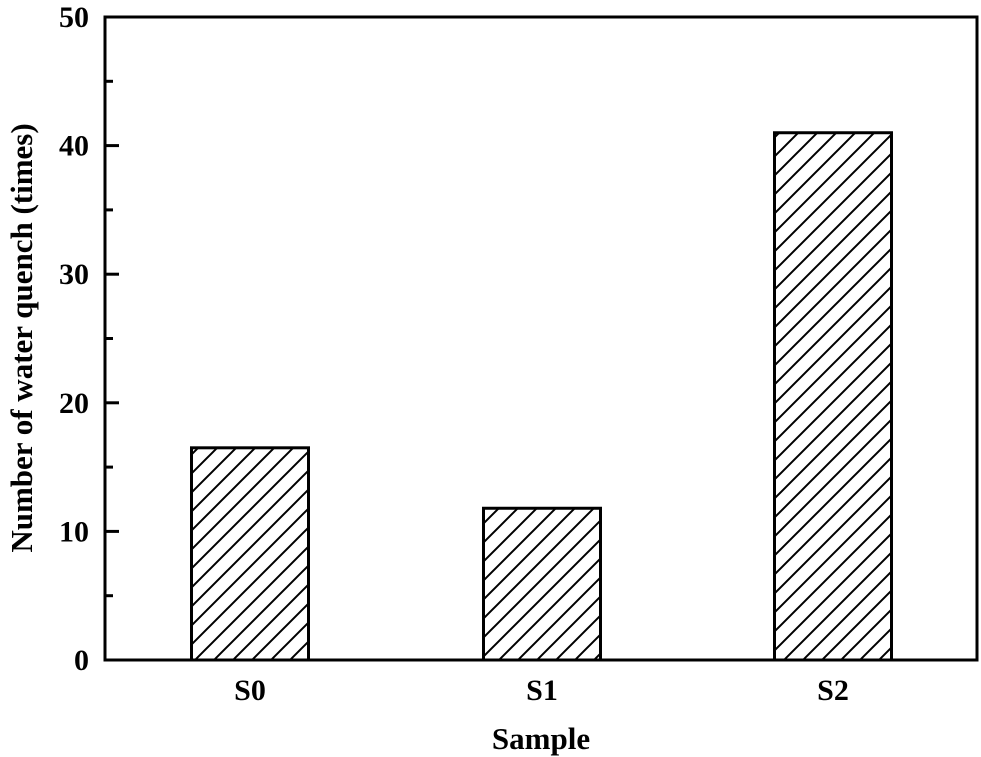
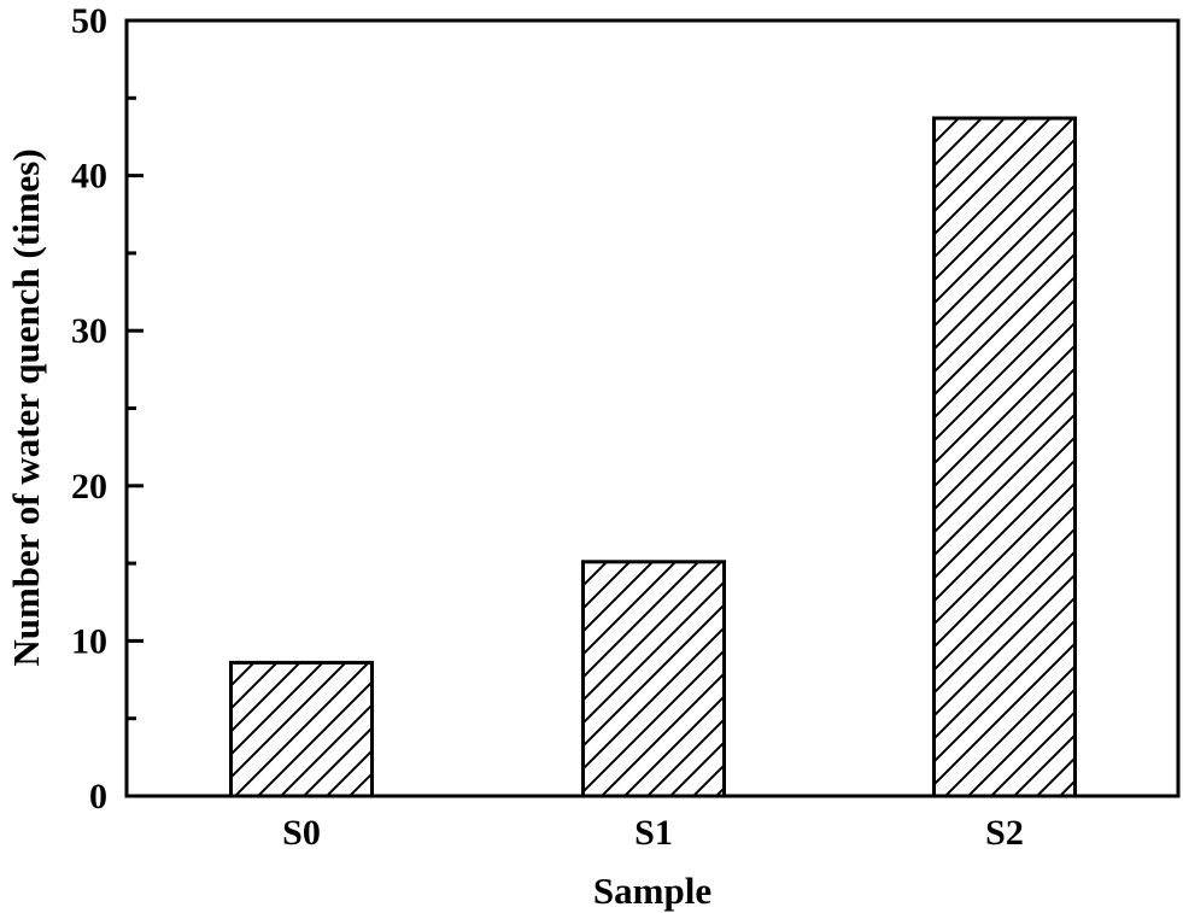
S0: 16.5 -> 8.6
S1: 11.8 -> 15.1
S2: 41.0 -> 43.7
